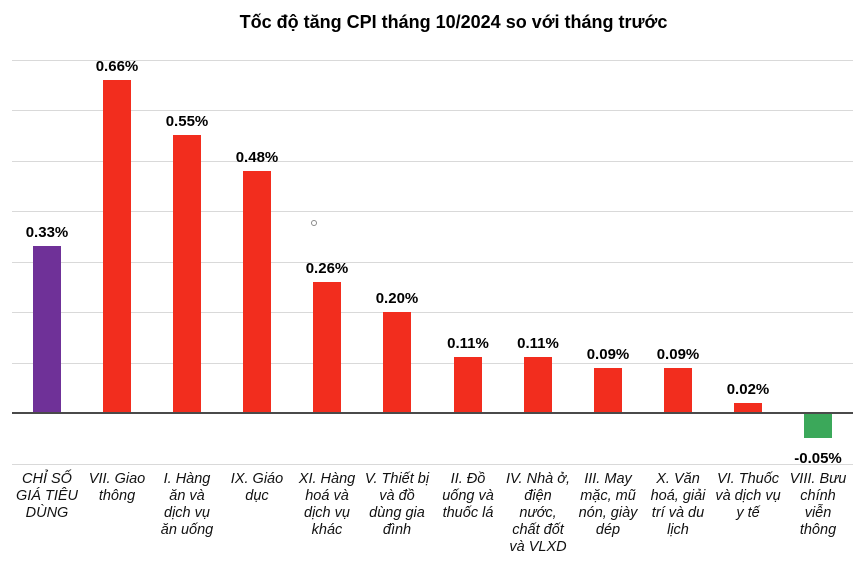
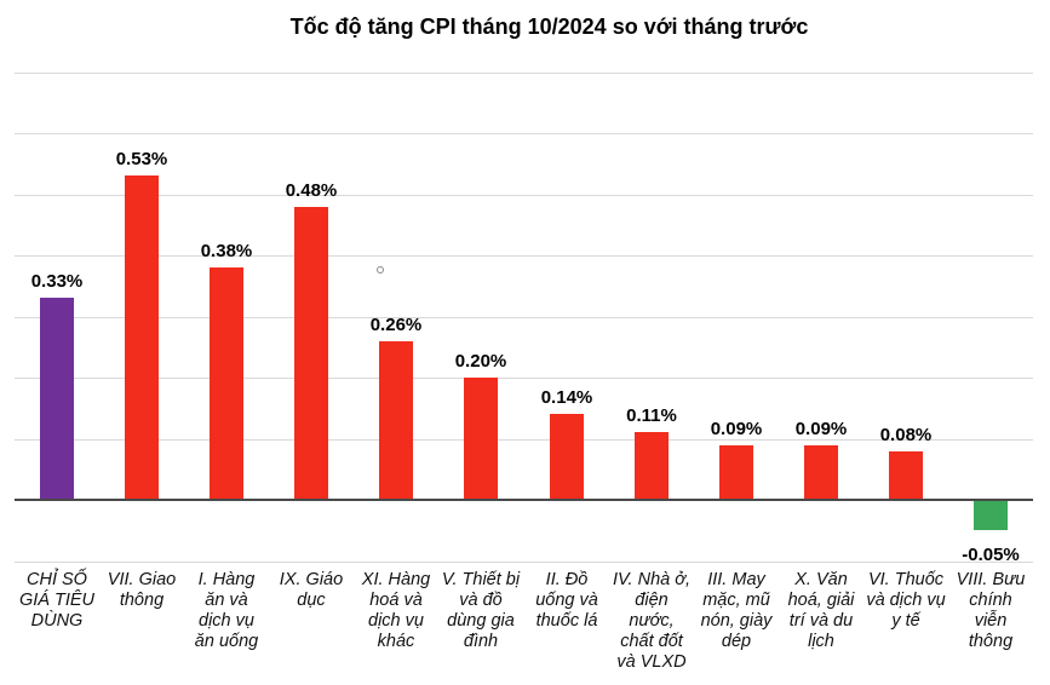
VII. Giao thông: 0.66% -> 0.53%
I. Hàng ăn và dịch vụ ăn uống: 0.55% -> 0.38%
II. Đồ uống và thuốc lá: 0.11% -> 0.14%
VI. Thuốc và dịch vụ y tế: 0.02% -> 0.08%
